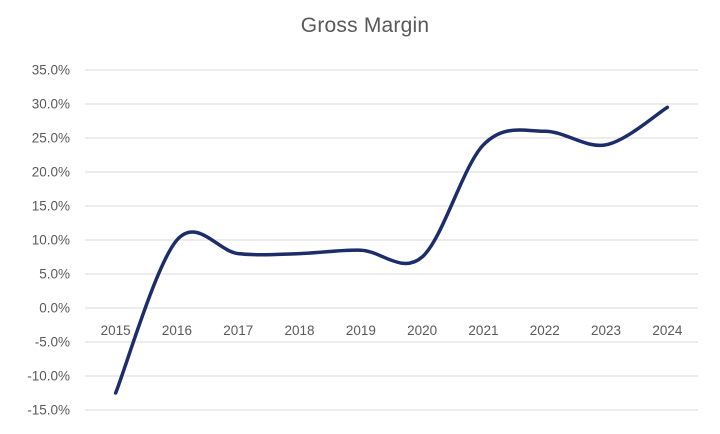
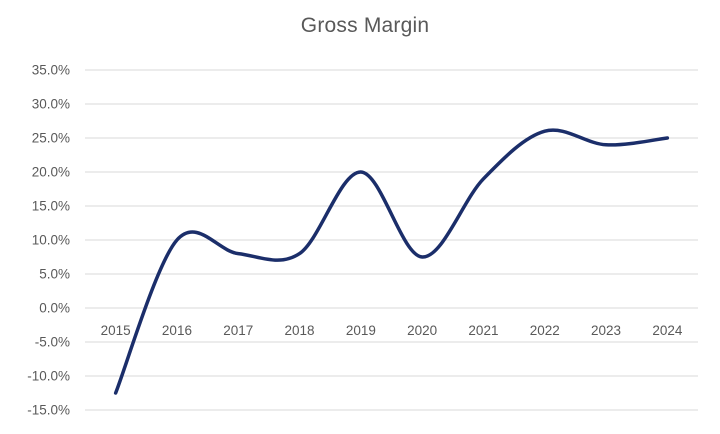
2019: 8% -> 20%
2021: 24% -> 19%
2024: 30% -> 25%
